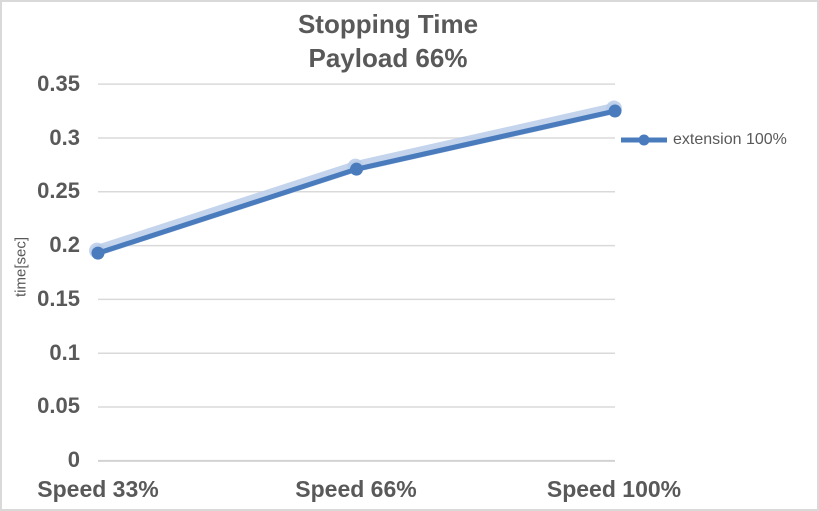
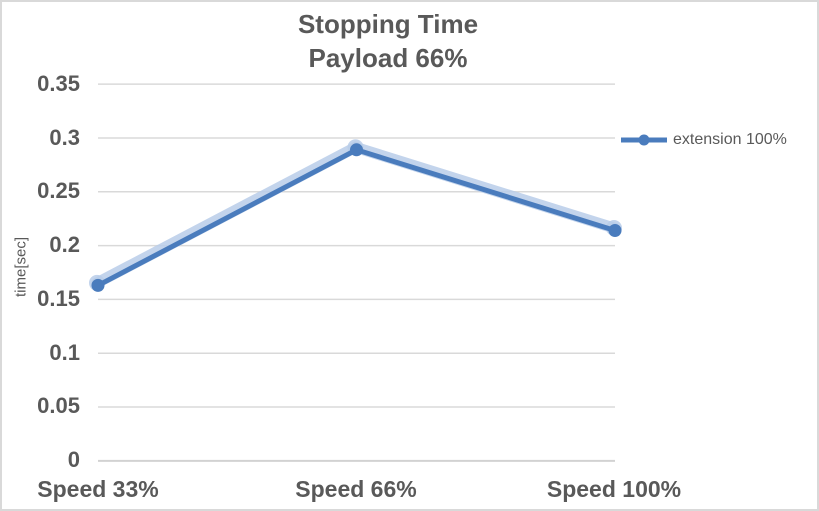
Speed 33%: 0.193 -> 0.163
Speed 66%: 0.271 -> 0.289
Speed 100%: 0.325 -> 0.214
